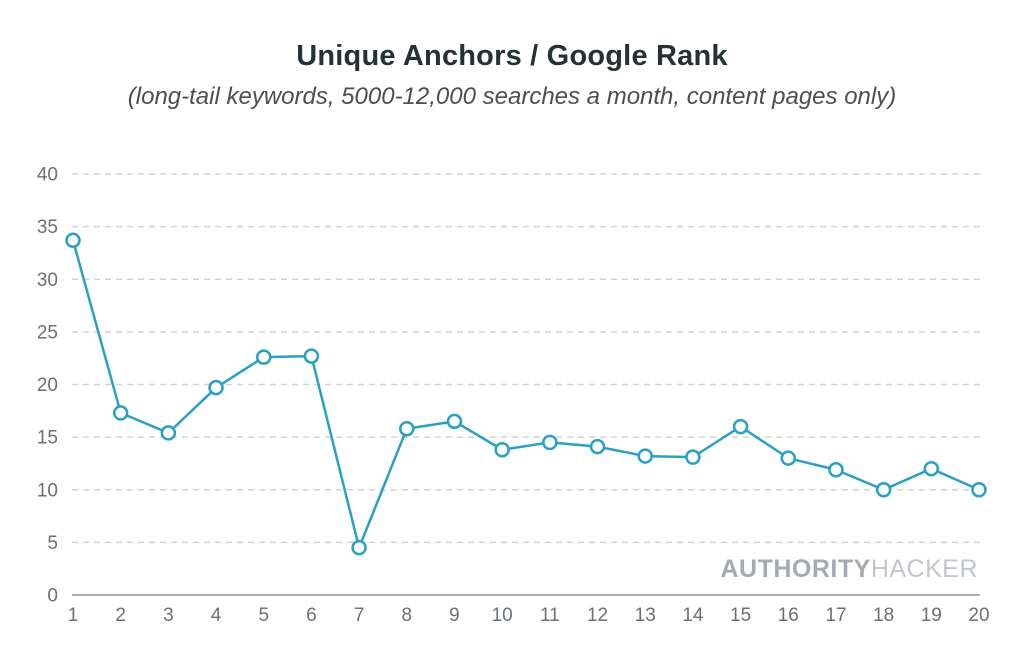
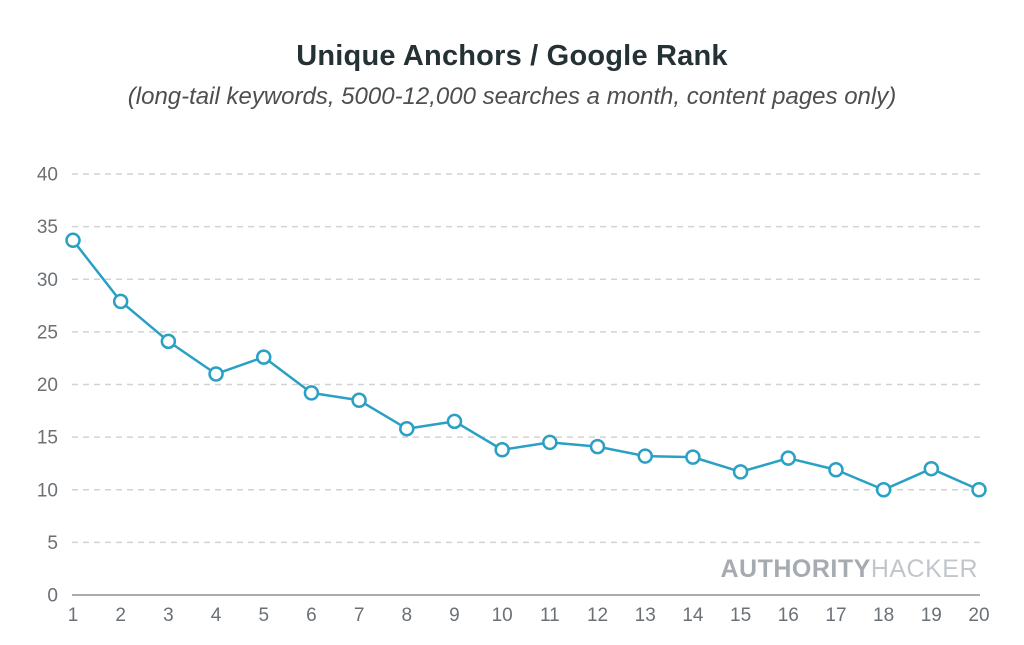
2: 17.3 -> 27.9
3: 15.4 -> 24.1
4: 19.7 -> 21.0
6: 22.7 -> 19.2
7: 4.5 -> 18.5
15: 16.0 -> 11.7
